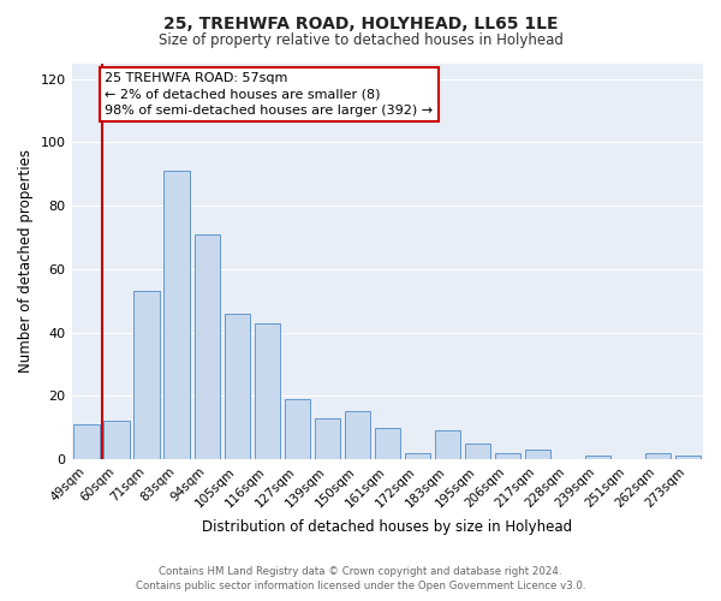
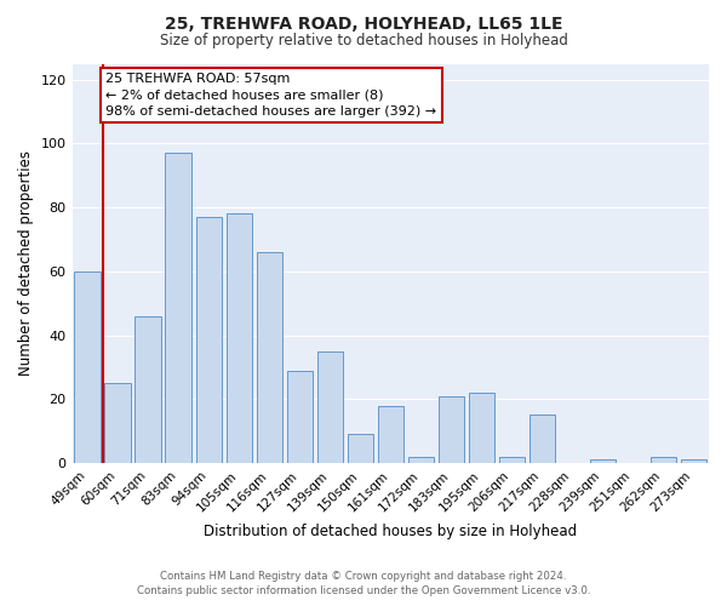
49sqm: 11 -> 60
60sqm: 12 -> 25
71sqm: 53 -> 46
83sqm: 91 -> 97
94sqm: 71 -> 77
105sqm: 46 -> 78
116sqm: 43 -> 66
127sqm: 19 -> 29
139sqm: 13 -> 35
150sqm: 15 -> 9
161sqm: 10 -> 18
183sqm: 9 -> 21
195sqm: 5 -> 22
217sqm: 3 -> 15
